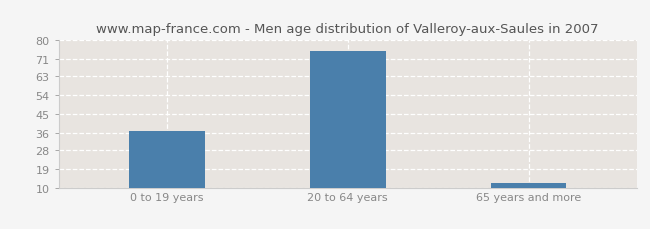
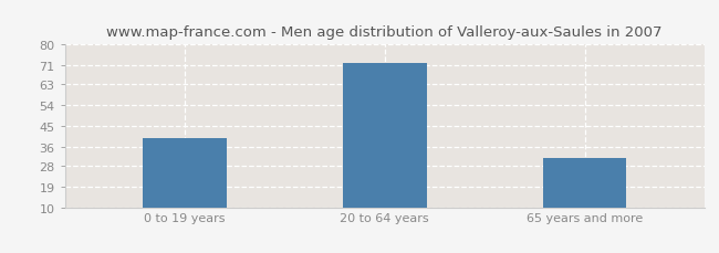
0 to 19 years: 37 -> 40
20 to 64 years: 75 -> 72
65 years and more: 12 -> 31
